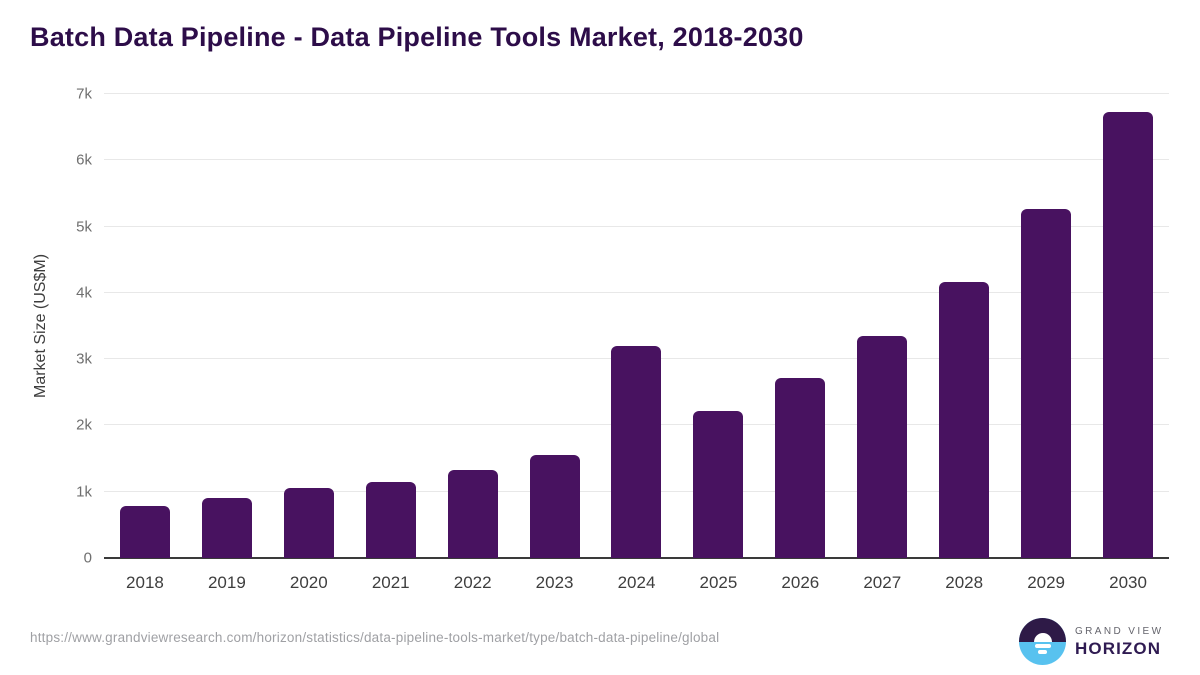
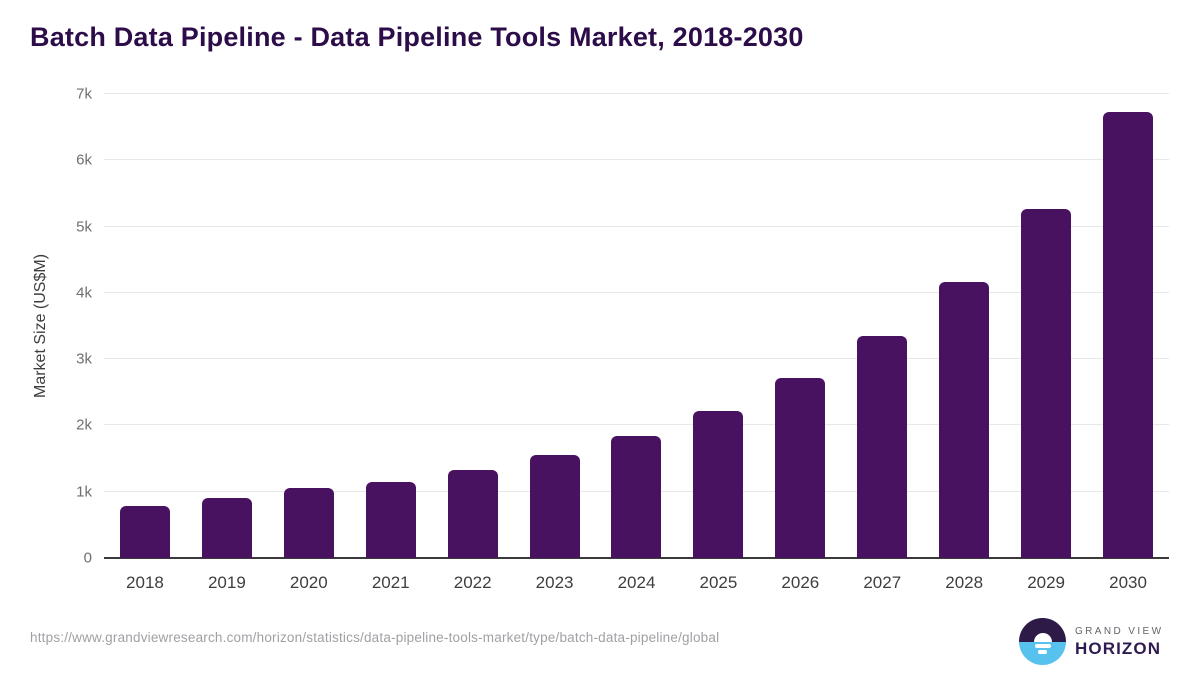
2024: 3.2k -> 1.8k
